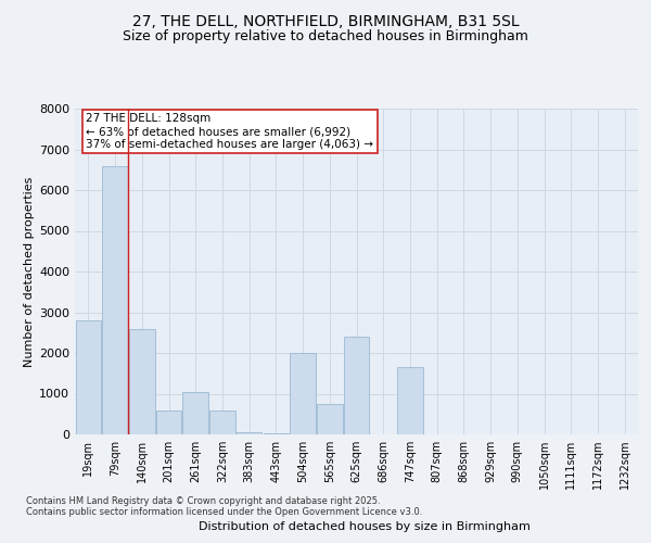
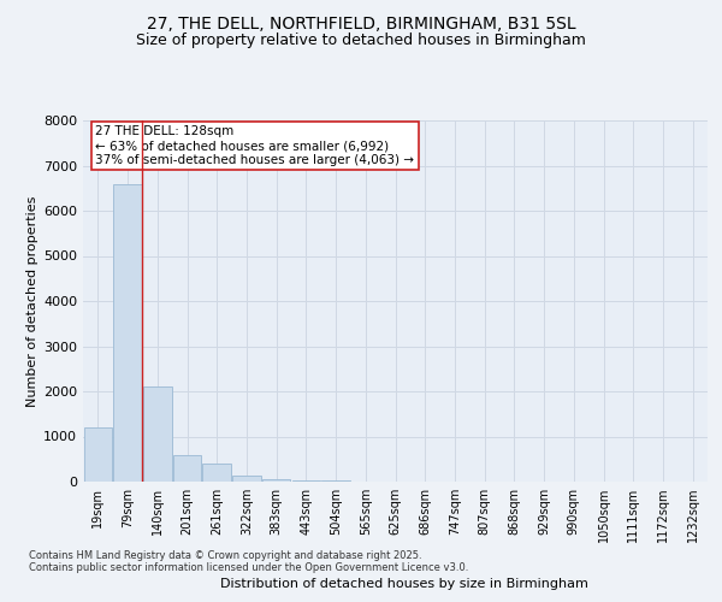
19sqm: 2800 -> 1200
140sqm: 2600 -> 2100
261sqm: 1050 -> 400
322sqm: 600 -> 130
504sqm: 2000 -> 20
565sqm: 750 -> 10
625sqm: 2400 -> 0
747sqm: 1650 -> 0
